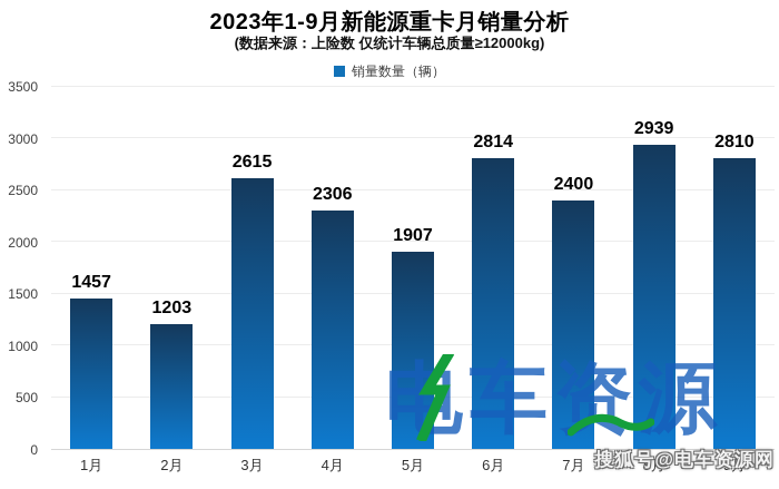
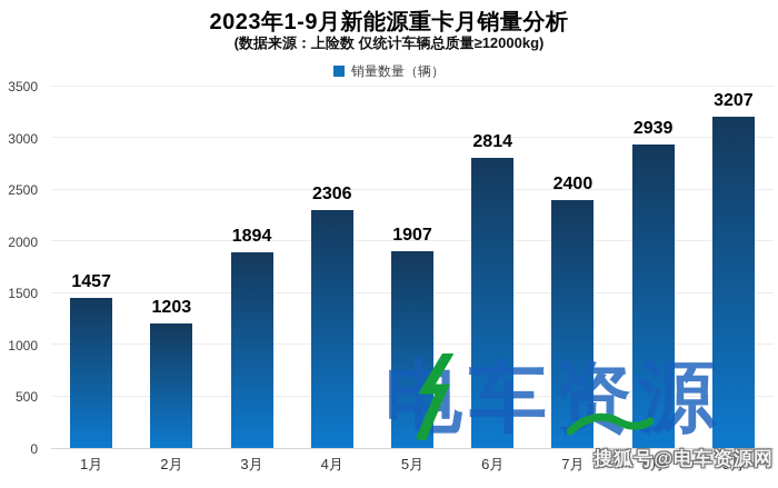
3月: 2615 -> 1894
9月: 2810 -> 3207
